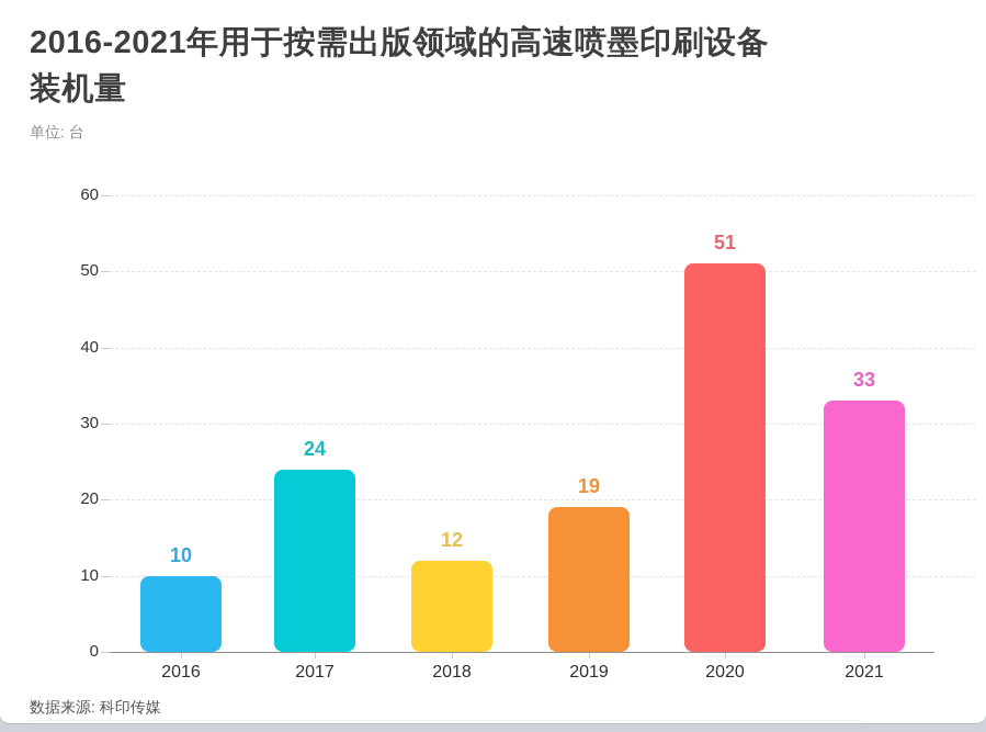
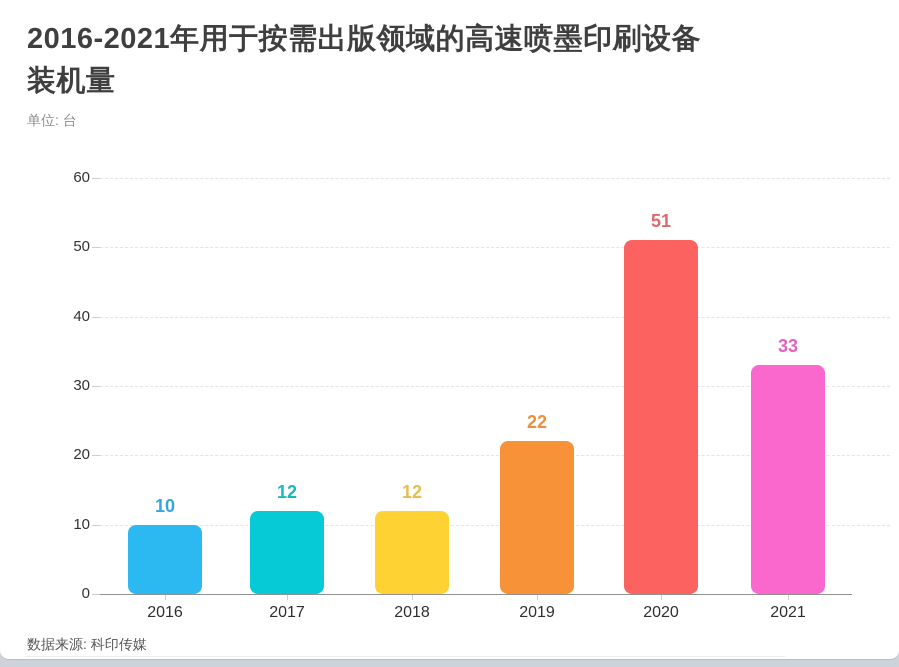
2017: 24 -> 12
2019: 19 -> 22
